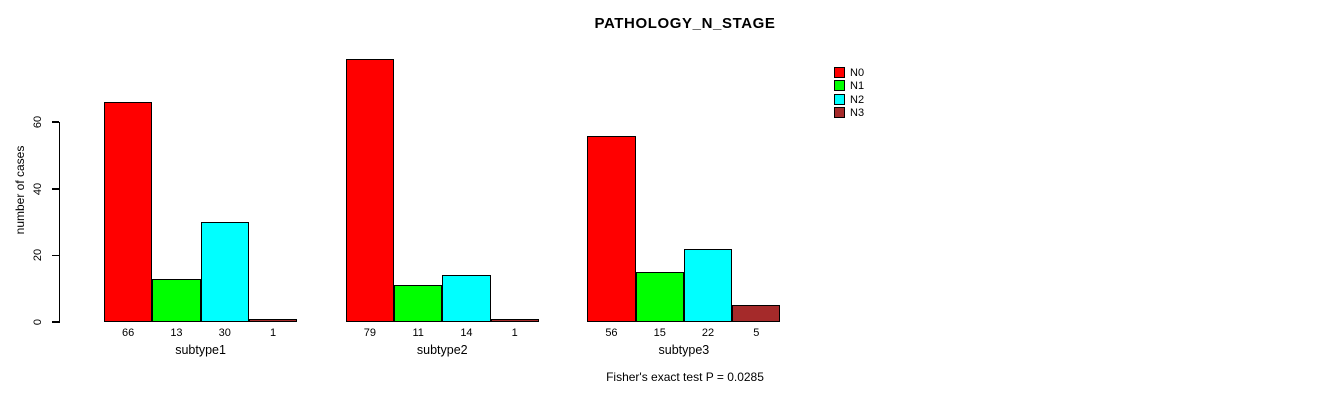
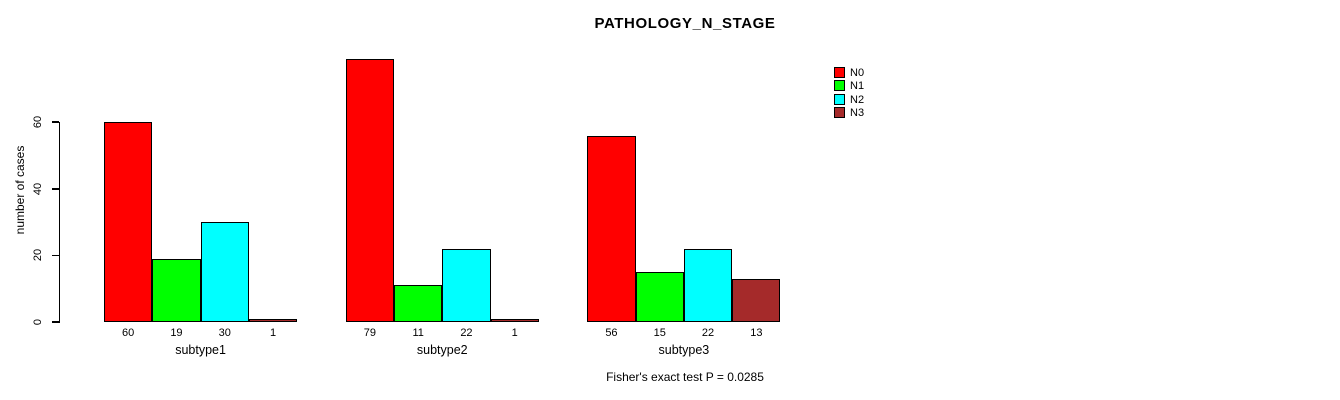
N0/subtype1: 66 -> 60
N1/subtype1: 13 -> 19
N2/subtype2: 14 -> 22
N3/subtype3: 5 -> 13
